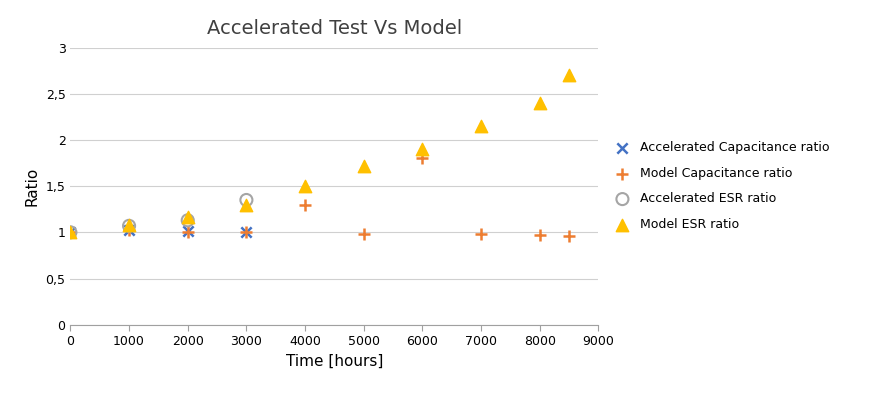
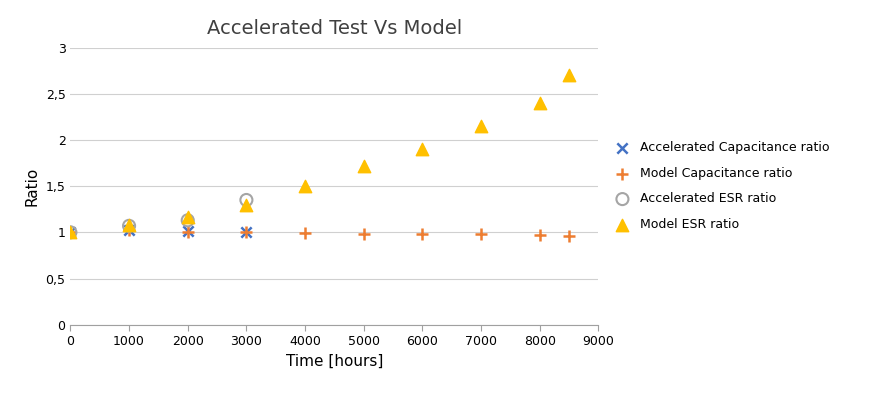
Model Capacitance ratio/4000: 1,30 -> 0,99
Model Capacitance ratio/6000: 1,80 -> 0,98
